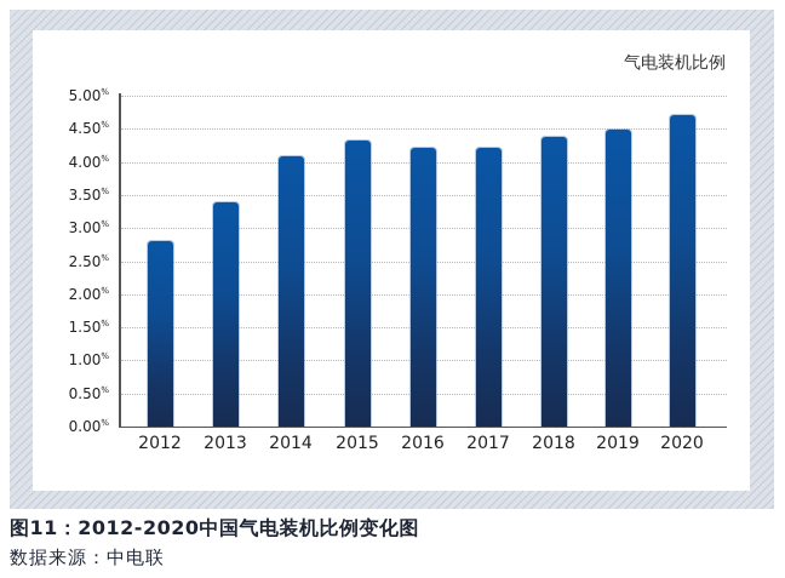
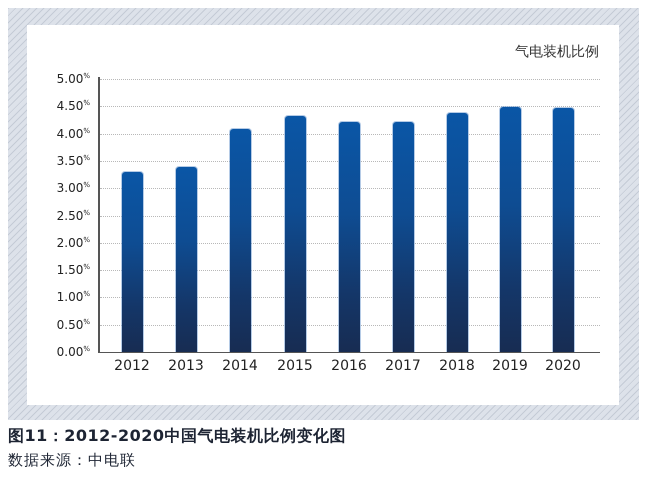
2012: 2.8 -> 3.3
2020: 4.7 -> 4.5
